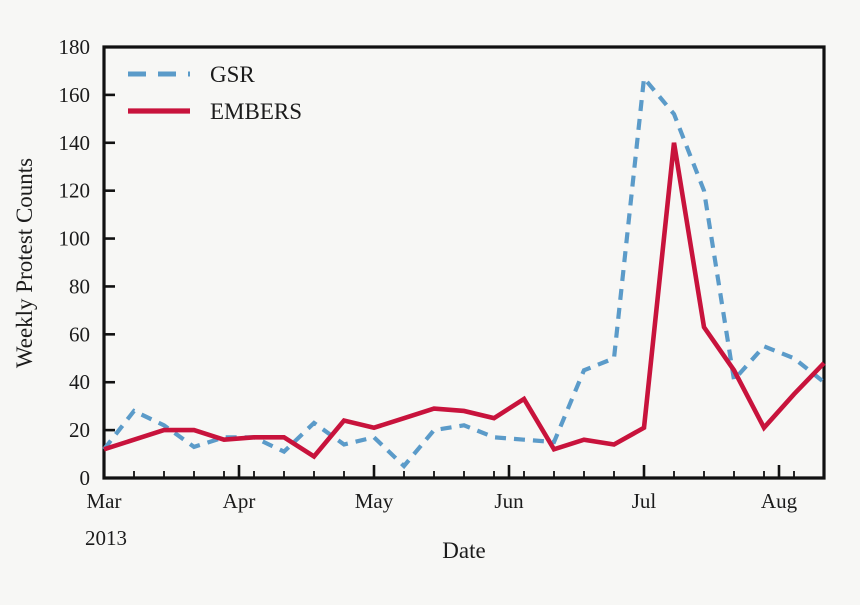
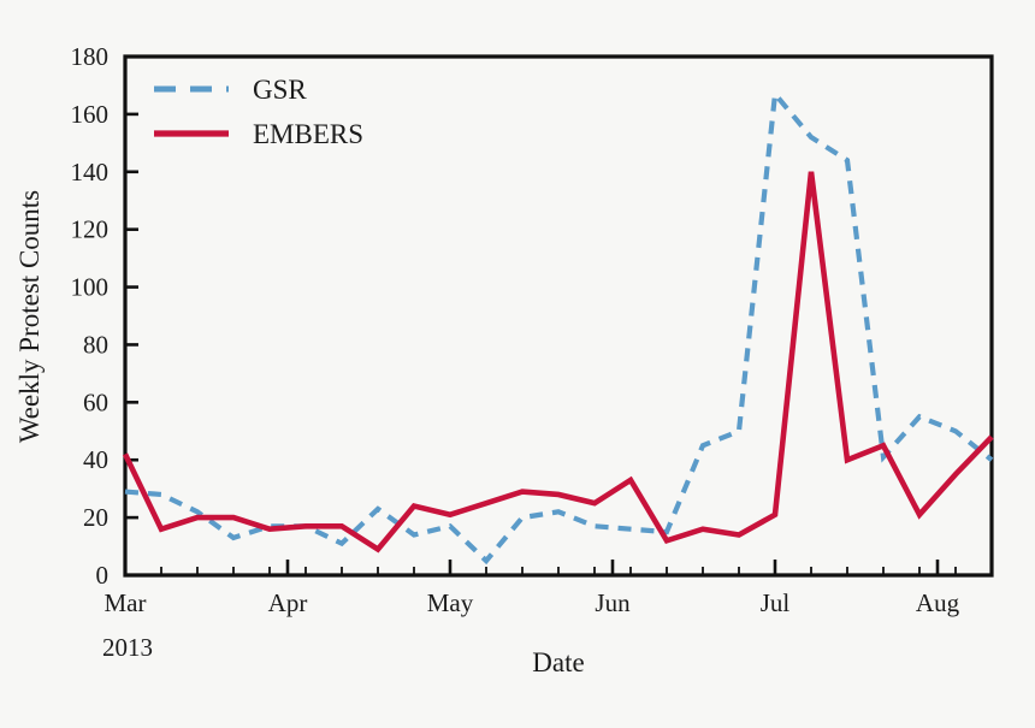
GSR/0: 12 -> 29
EMBERS/0: 12 -> 42
GSR/20: 120 -> 144
EMBERS/20: 63 -> 40
